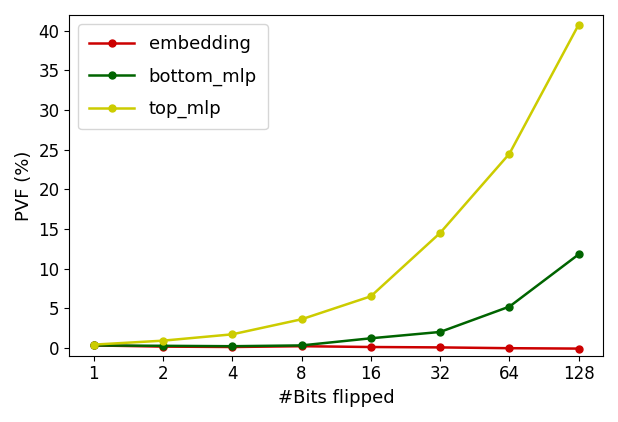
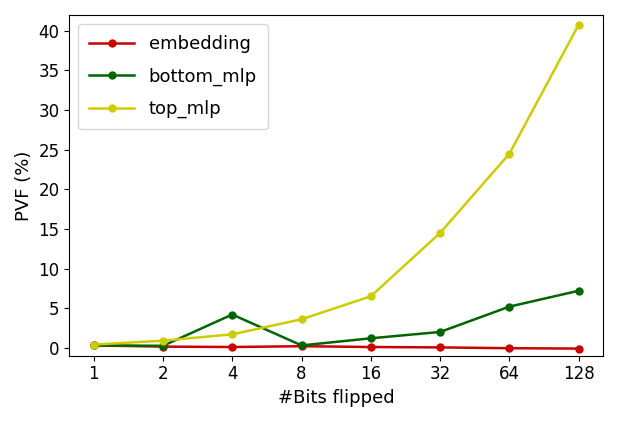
bottom_mlp/4: 0.2 -> 4.2
bottom_mlp/128: 11.8 -> 7.2
